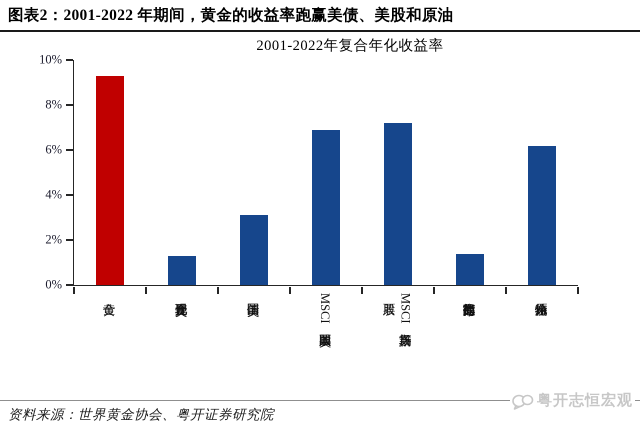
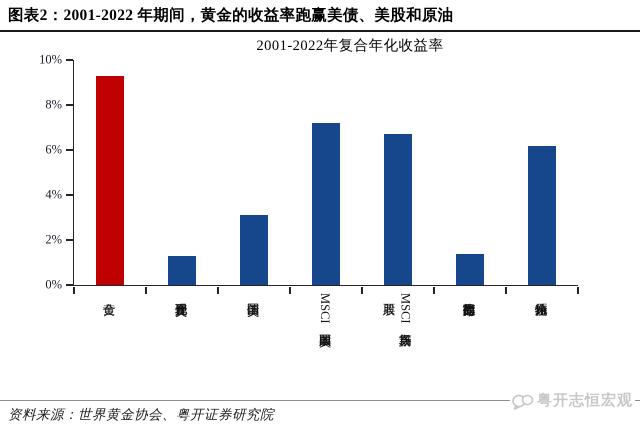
MSCI美国股票: 6.9% -> 7.2%
MSCI新兴市场 股票: 7.2% -> 6.7%
